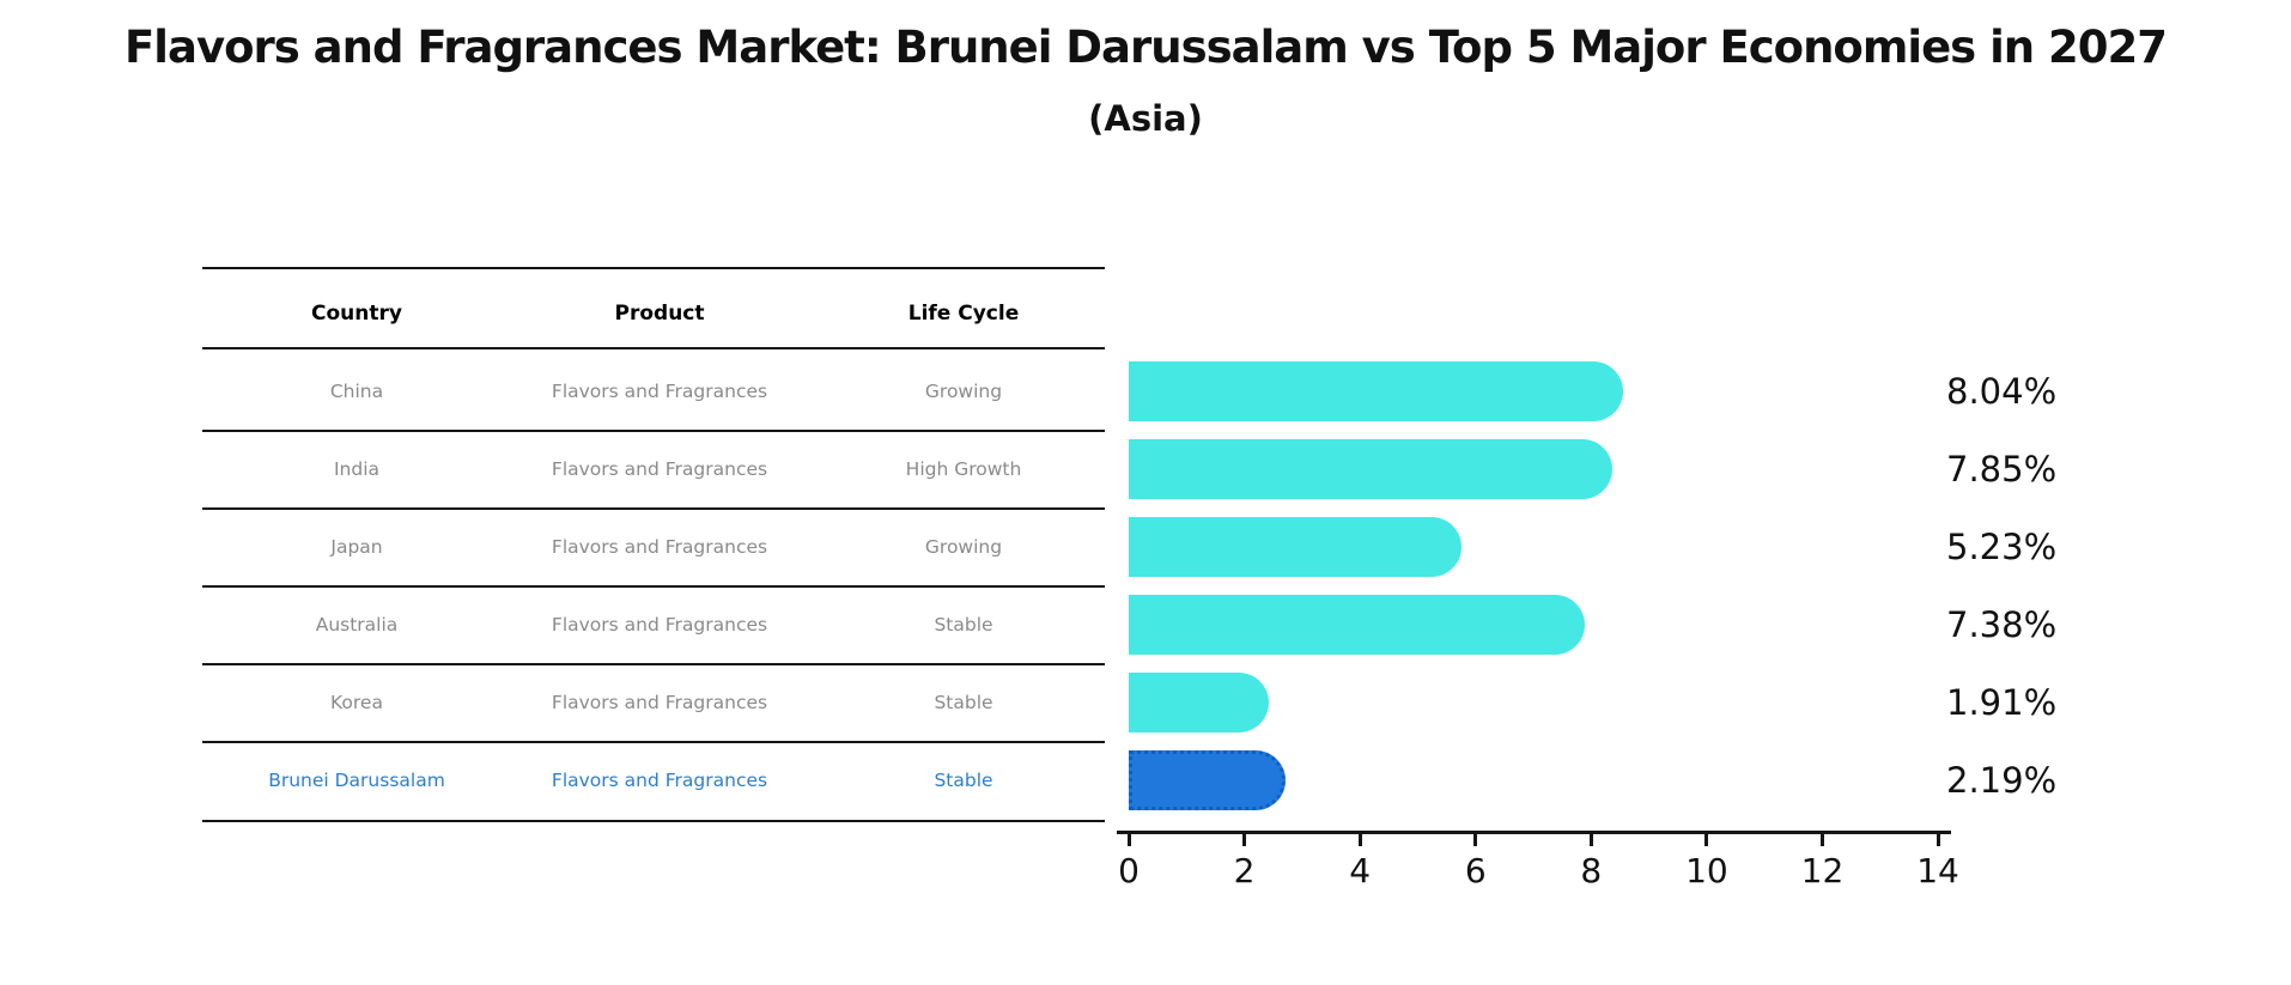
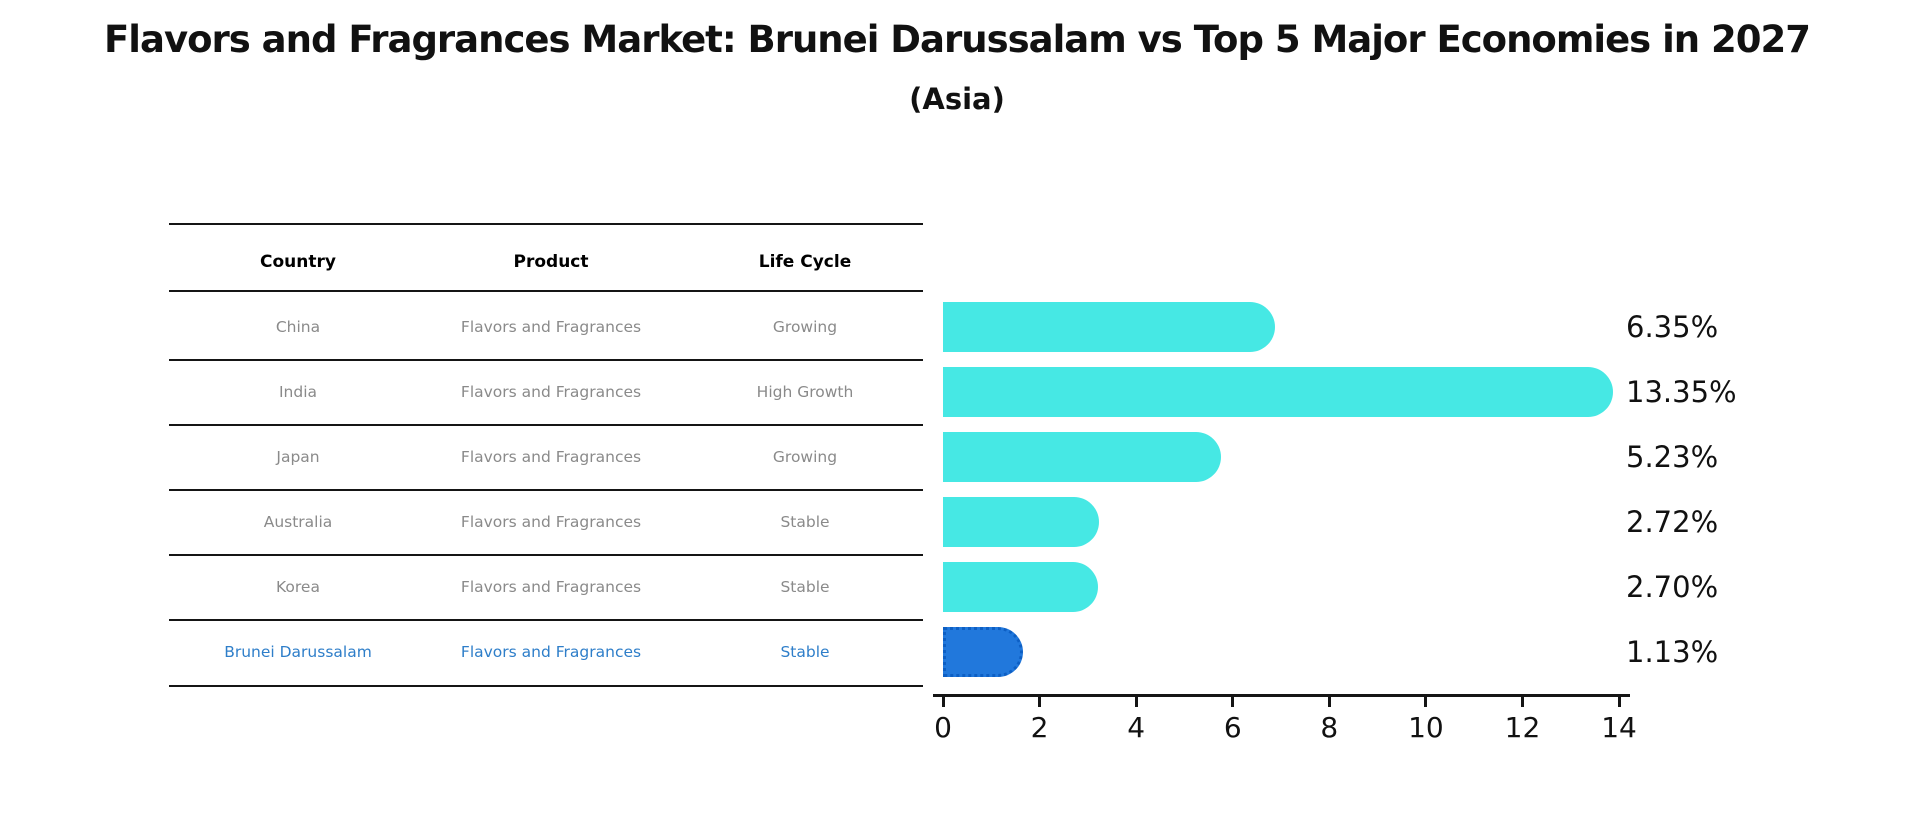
China: 8.04% -> 6.35%
India: 7.85% -> 13.35%
Australia: 7.38% -> 2.72%
Korea: 1.91% -> 2.70%
Brunei Darussalam: 2.19% -> 1.13%
